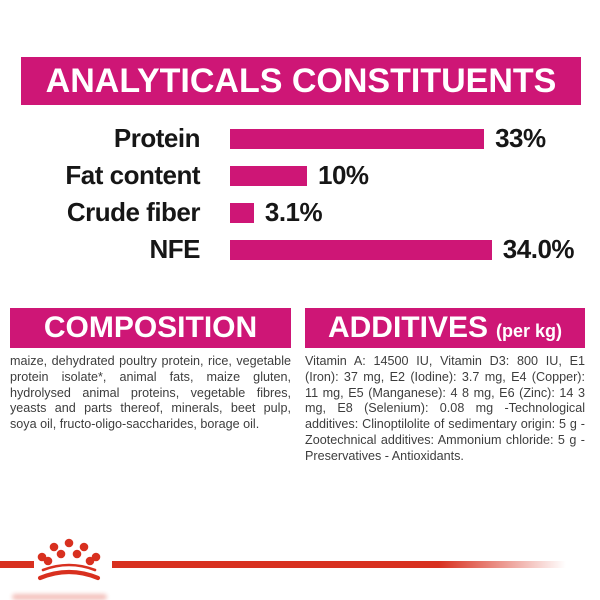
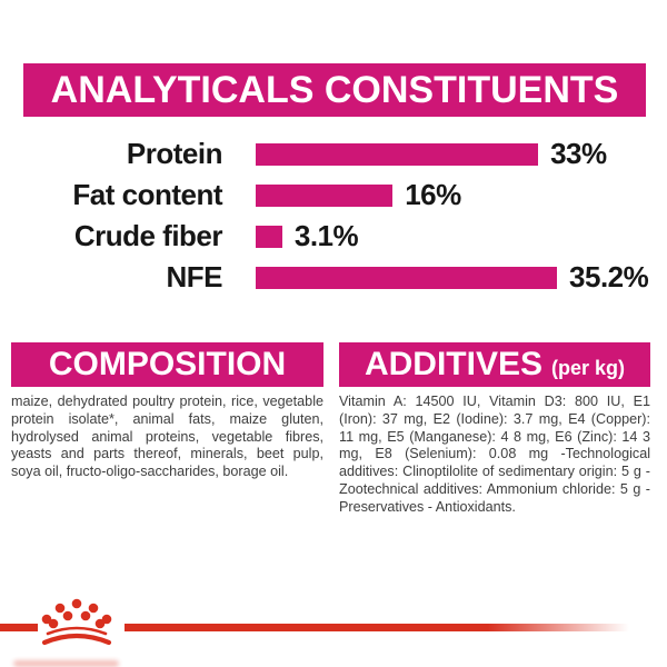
Fat content: 10% -> 16%
NFE: 34.0% -> 35.2%
